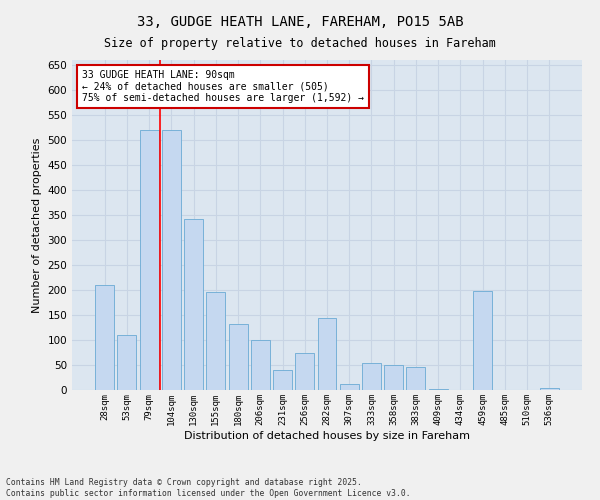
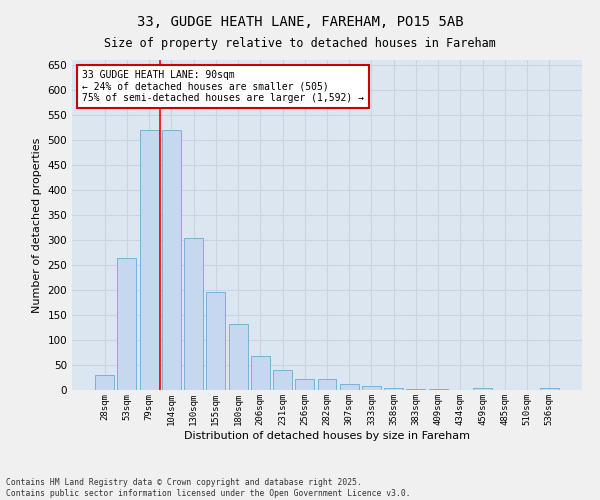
28sqm: 210 -> 30
53sqm: 110 -> 265
130sqm: 342 -> 305
206sqm: 100 -> 68
256sqm: 74 -> 22
282sqm: 144 -> 22
333sqm: 54 -> 8
358sqm: 50 -> 5
383sqm: 46 -> 3
459sqm: 198 -> 5
